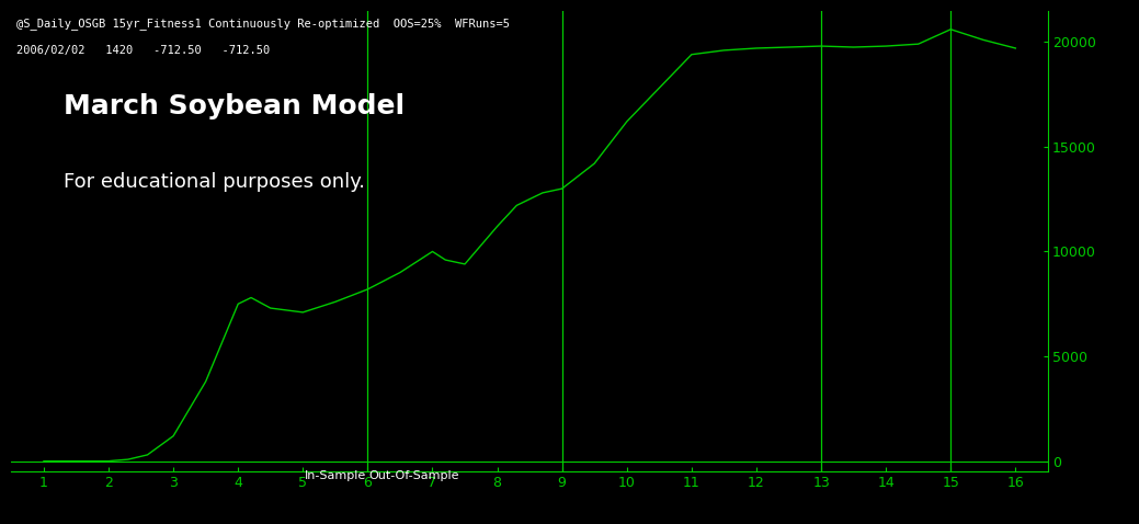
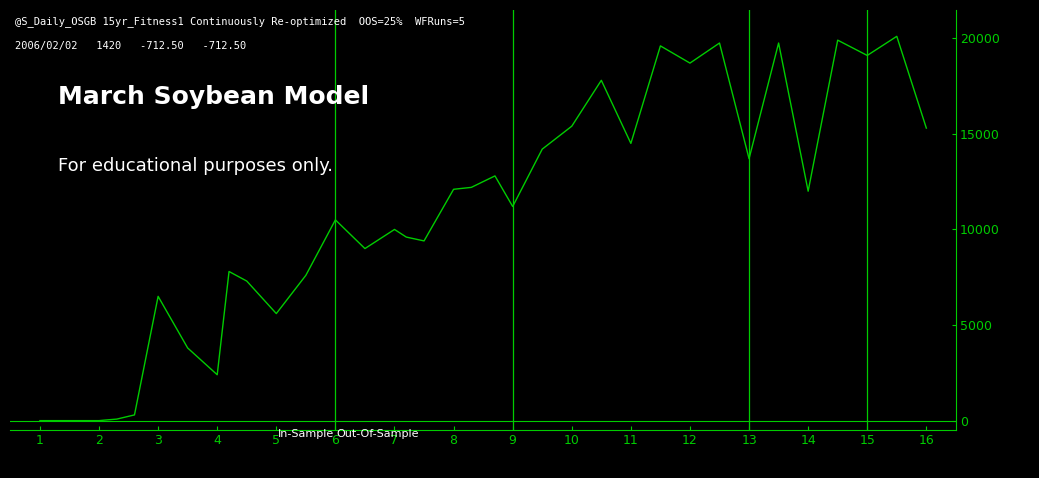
3: 1200 -> 6500
4: 7500 -> 2400
5: 7100 -> 5600
6: 8200 -> 10500
8: 11200 -> 12100
9: 13000 -> 11200
10: 16200 -> 15400
11: 19400 -> 14500
12: 19700 -> 18700
13: 19800 -> 13700
14: 19800 -> 12000
15: 20600 -> 19100
16: 19700 -> 15300
